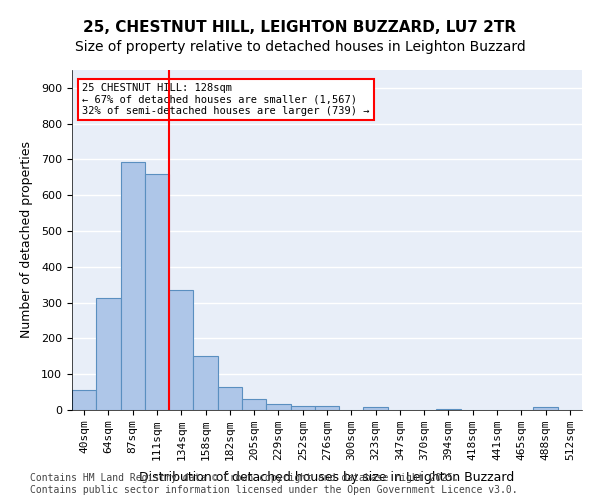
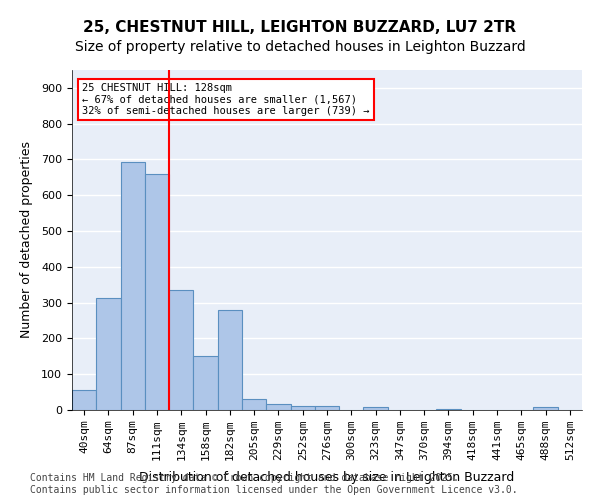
182sqm: 65 -> 280
